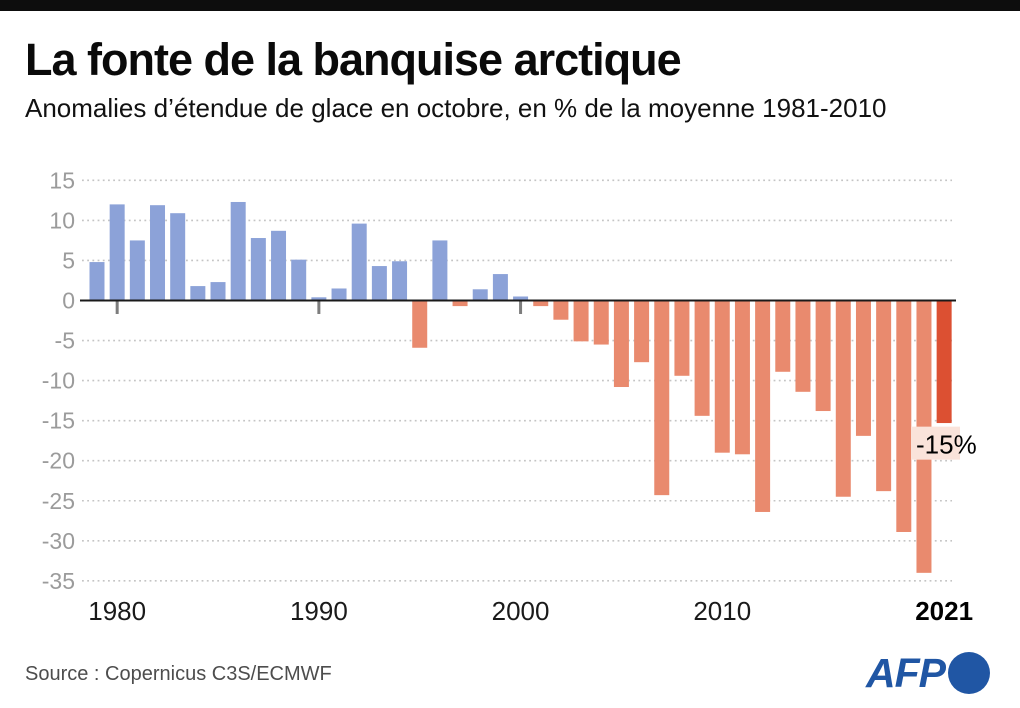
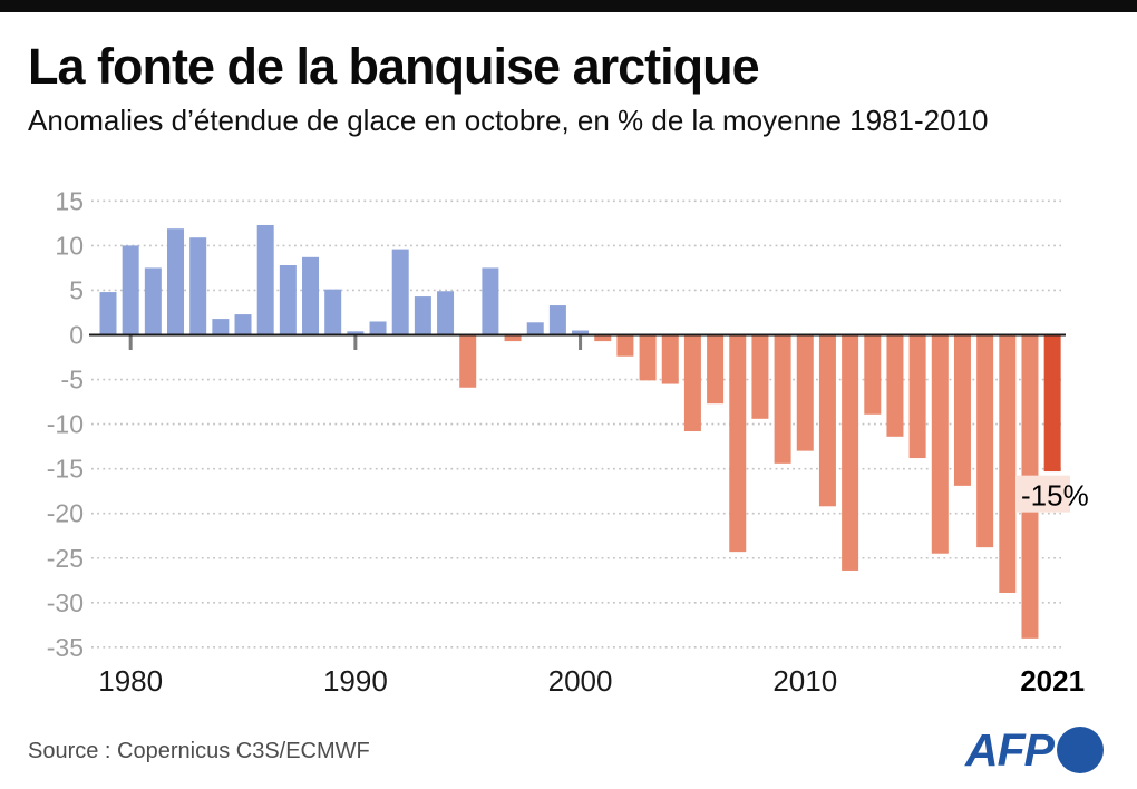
1980: 12 -> 10
2010: -19 -> -13
